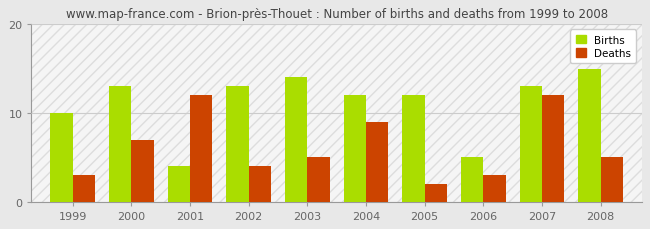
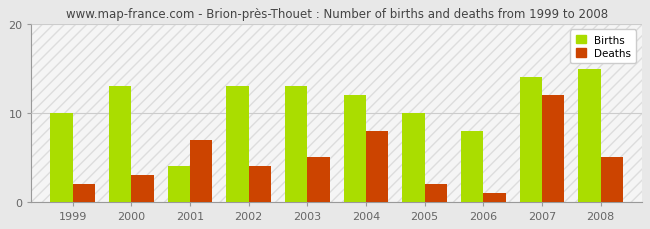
Deaths/1999: 3 -> 2
Deaths/2000: 7 -> 3
Deaths/2001: 12 -> 7
Births/2003: 14 -> 13
Deaths/2004: 9 -> 8
Births/2005: 12 -> 10
Births/2006: 5 -> 8
Deaths/2006: 3 -> 1
Births/2007: 13 -> 14
